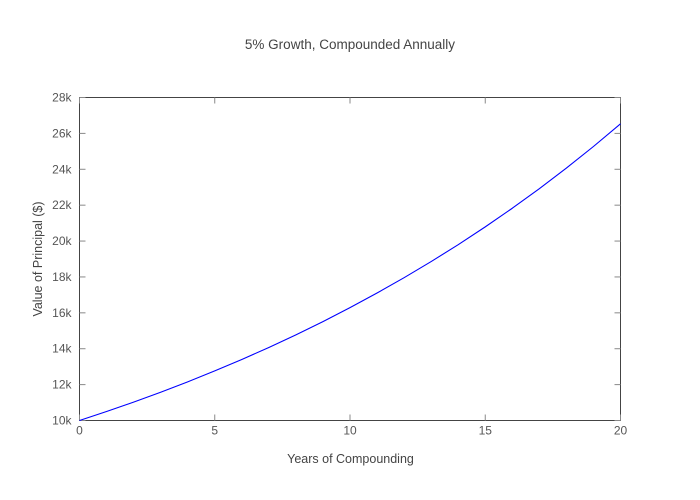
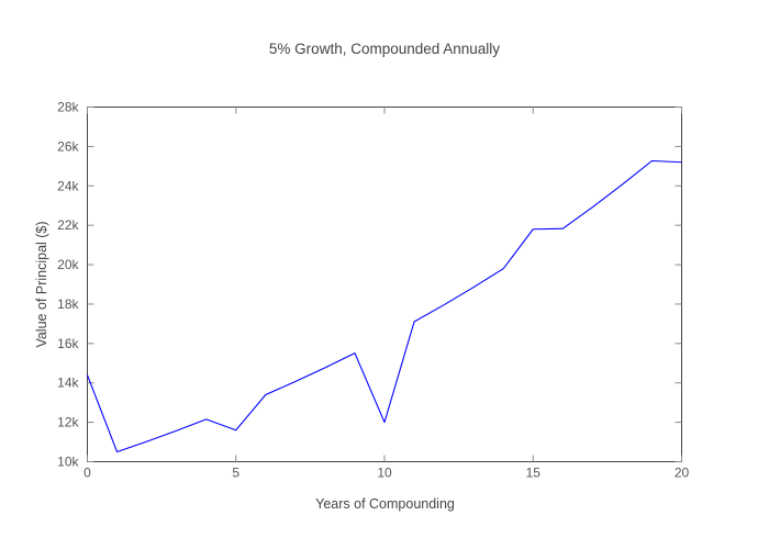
0: 10.0k -> 14.4k
5: 12.8k -> 11.6k
10: 16.3k -> 12.0k
15: 20.8k -> 21.8k
20: 26.5k -> 25.2k
